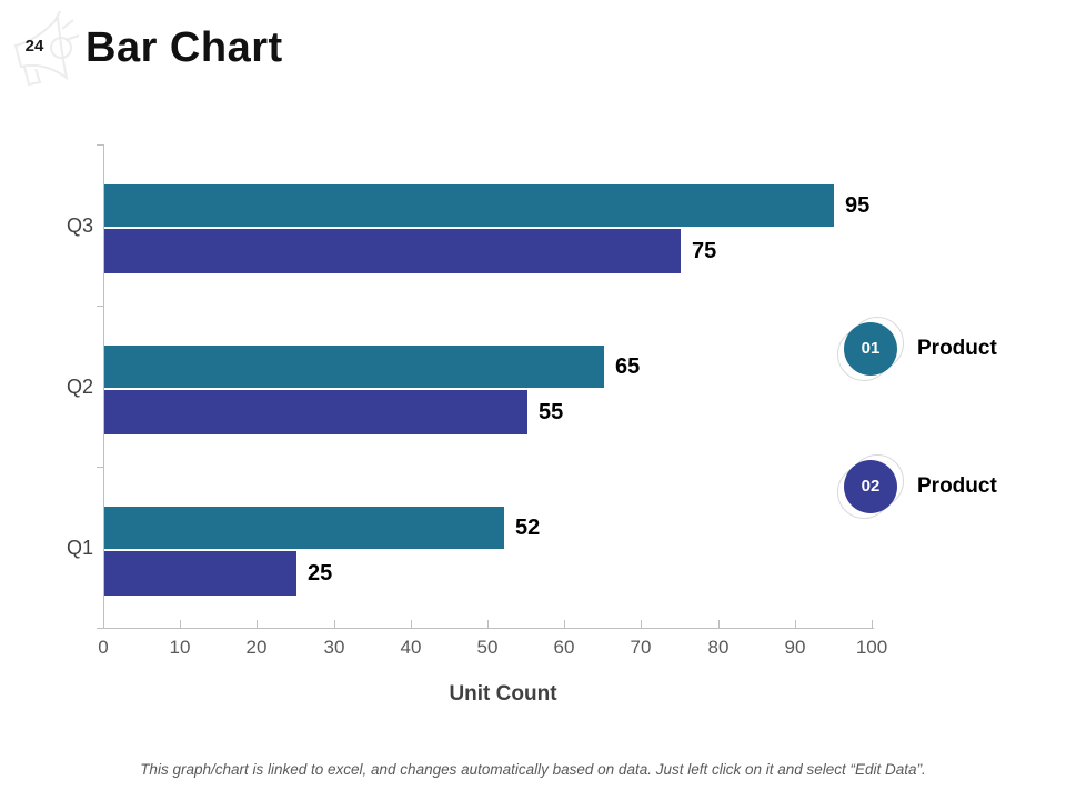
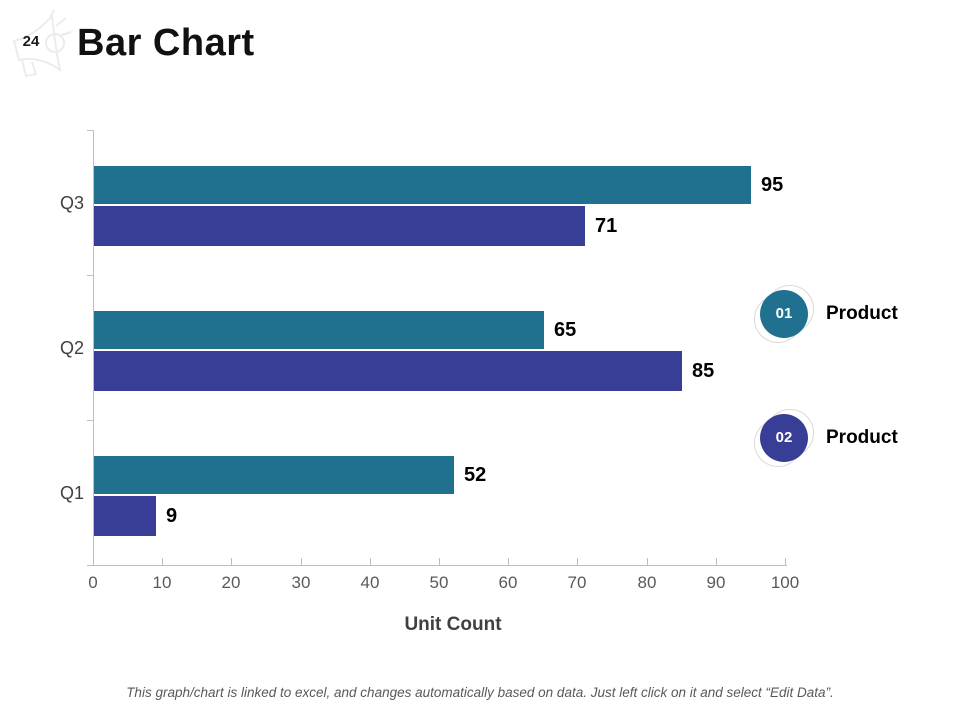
Product 02/Q3: 75 -> 71
Product 02/Q2: 55 -> 85
Product 02/Q1: 25 -> 9
